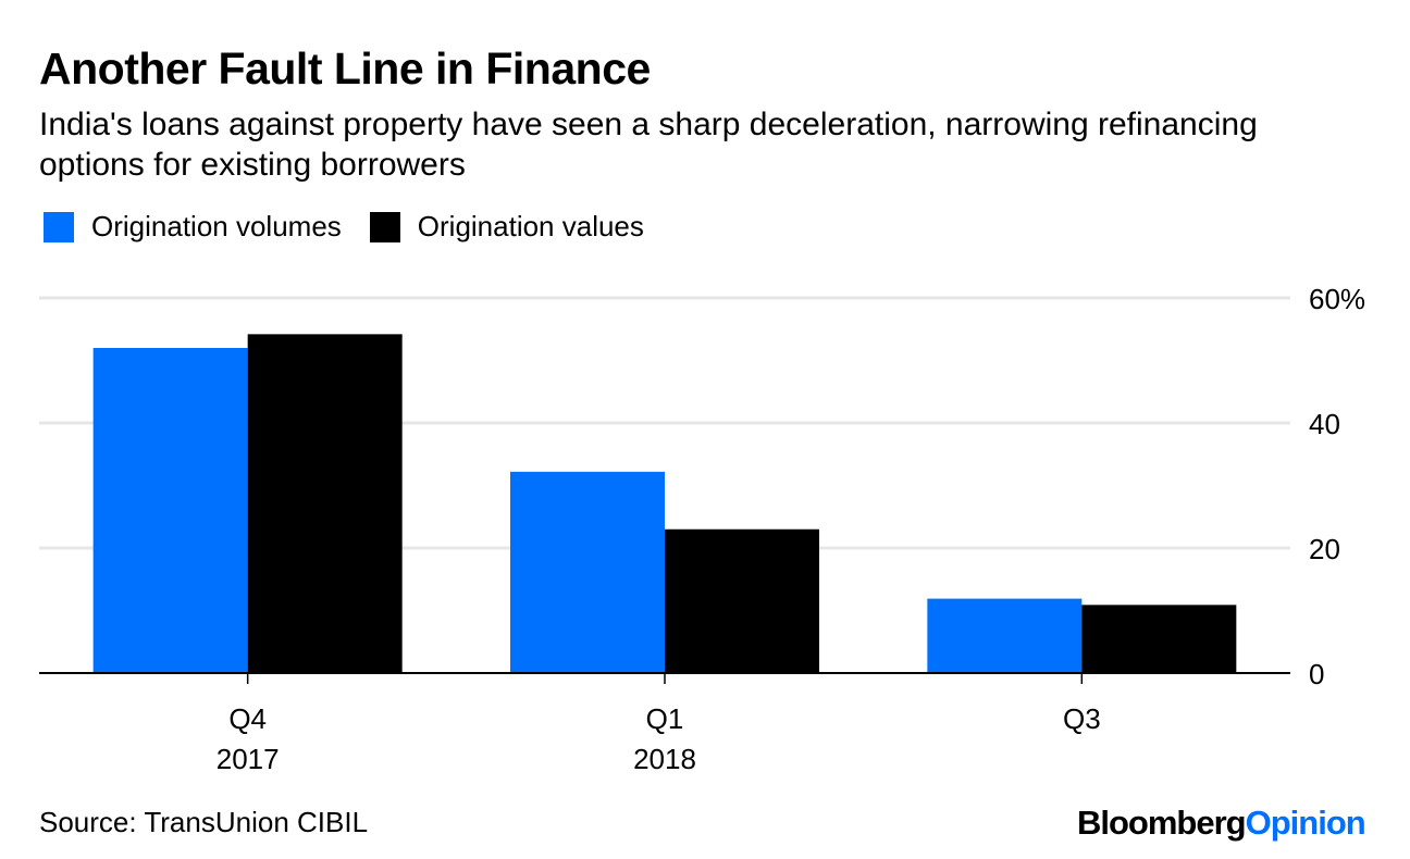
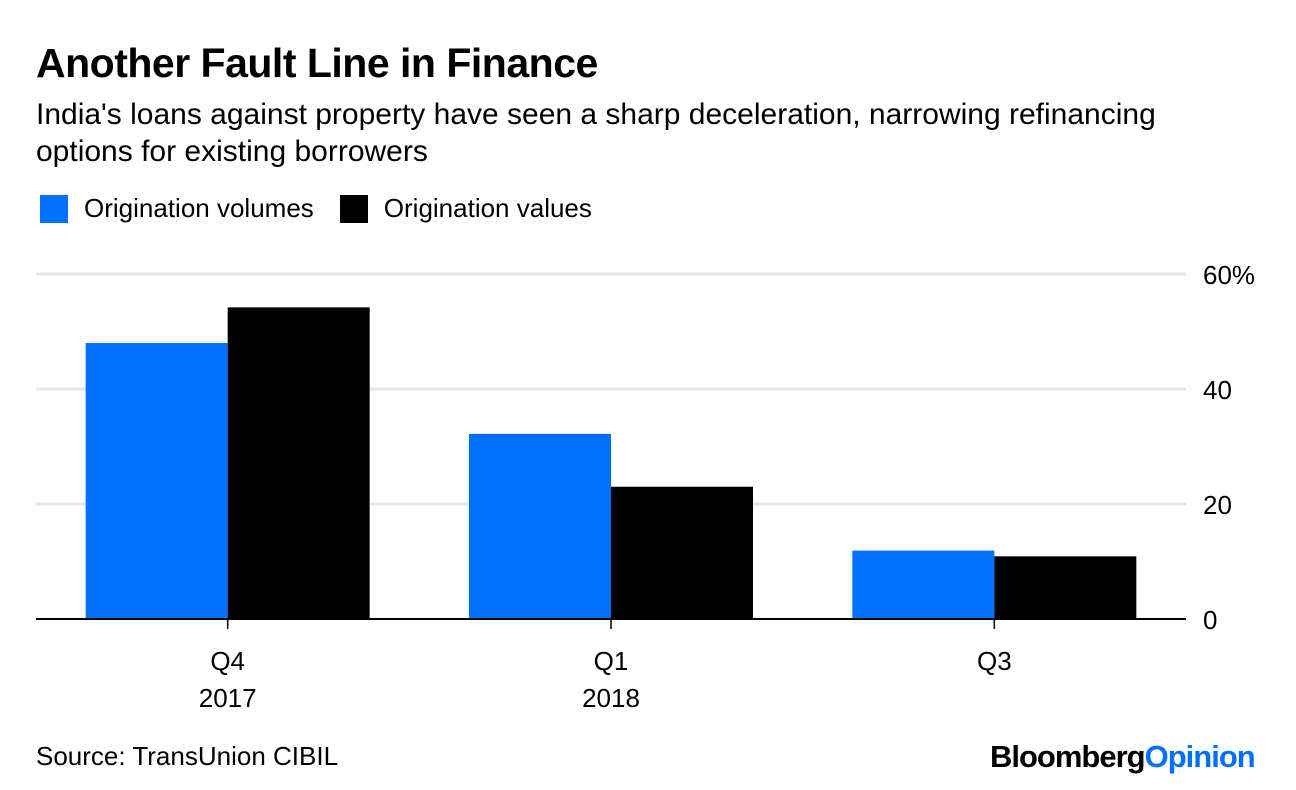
Origination volumes/Q4 2017: 52% -> 48%
